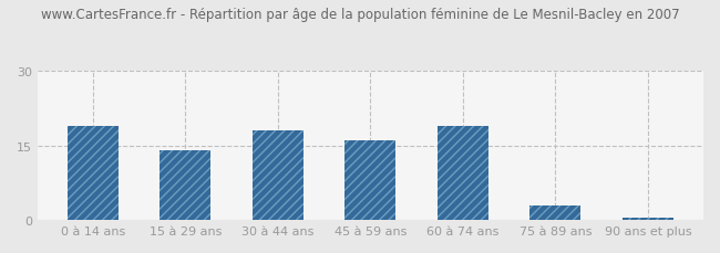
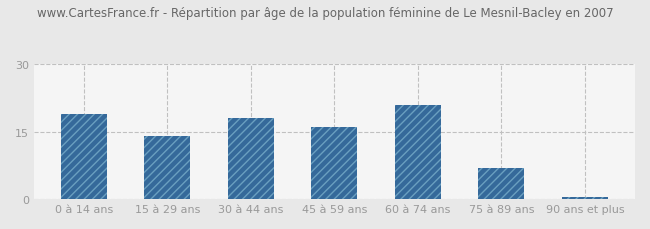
60 à 74 ans: 19.0 -> 21.0
75 à 89 ans: 3.0 -> 7.0
